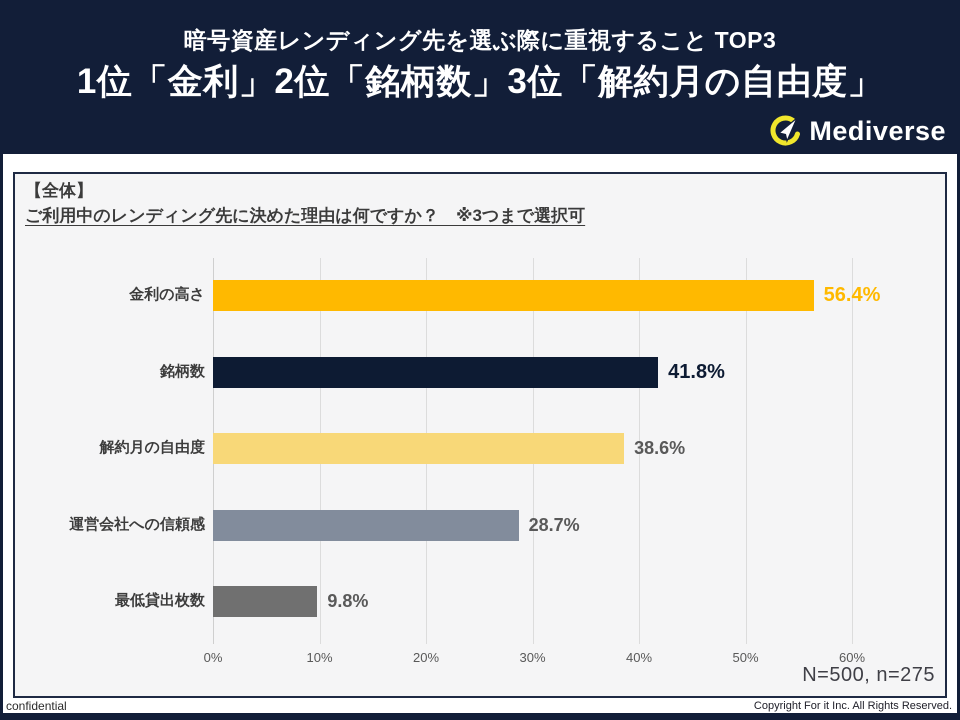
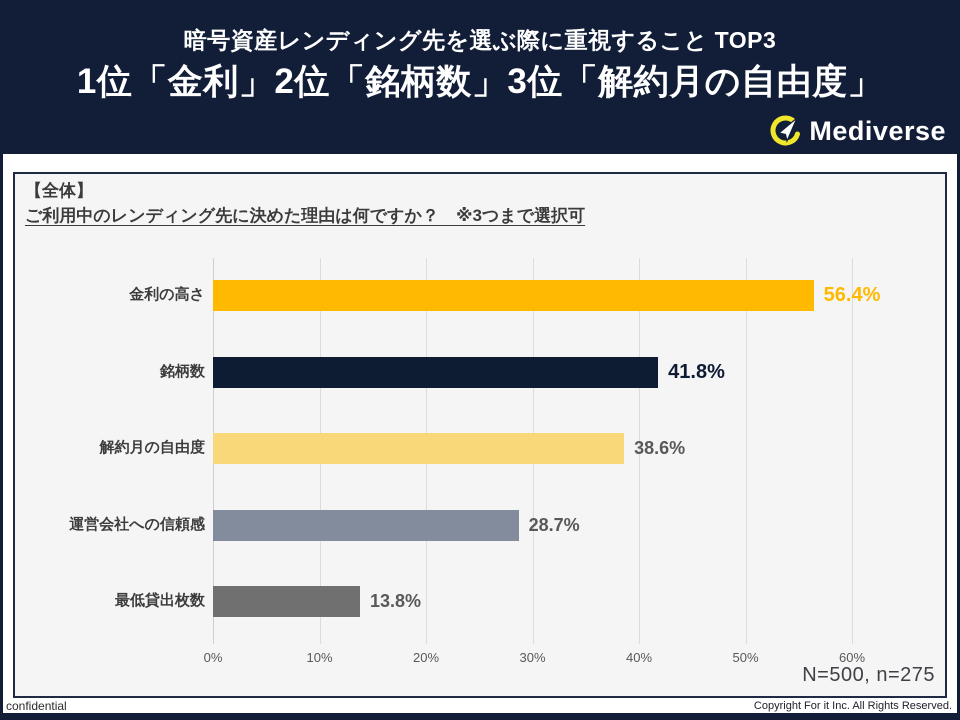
最低貸出枚数: 9.8% -> 13.8%
